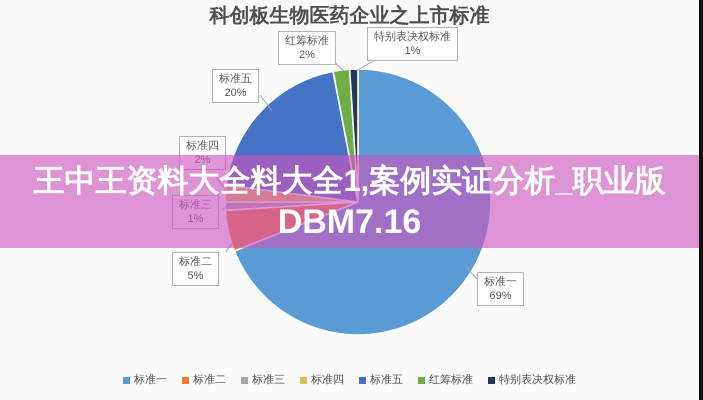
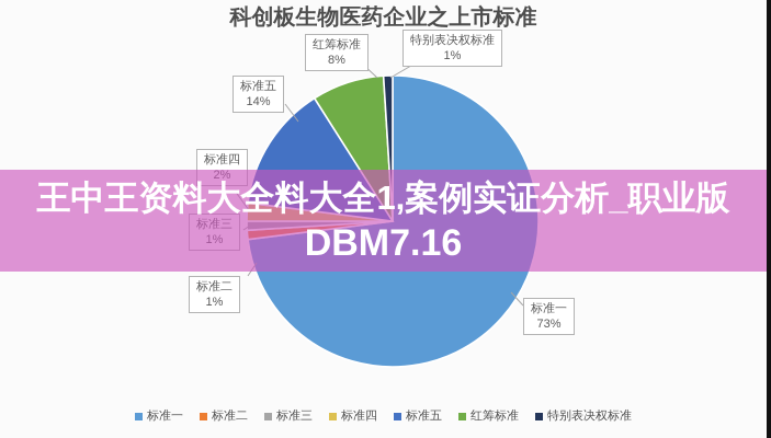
标准一: 69% -> 73%
标准二: 5% -> 1%
标准五: 20% -> 14%
红筹标准: 2% -> 8%
